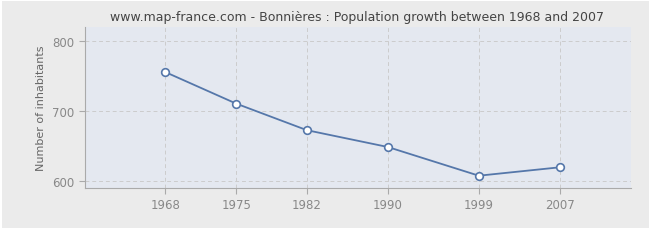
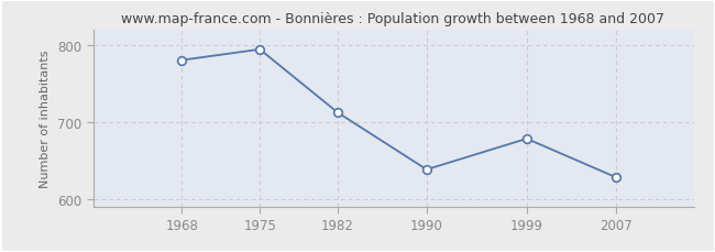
1968: 755 -> 780
1975: 710 -> 794
1982: 672 -> 712
1990: 648 -> 638
1999: 607 -> 678
2007: 619 -> 628
